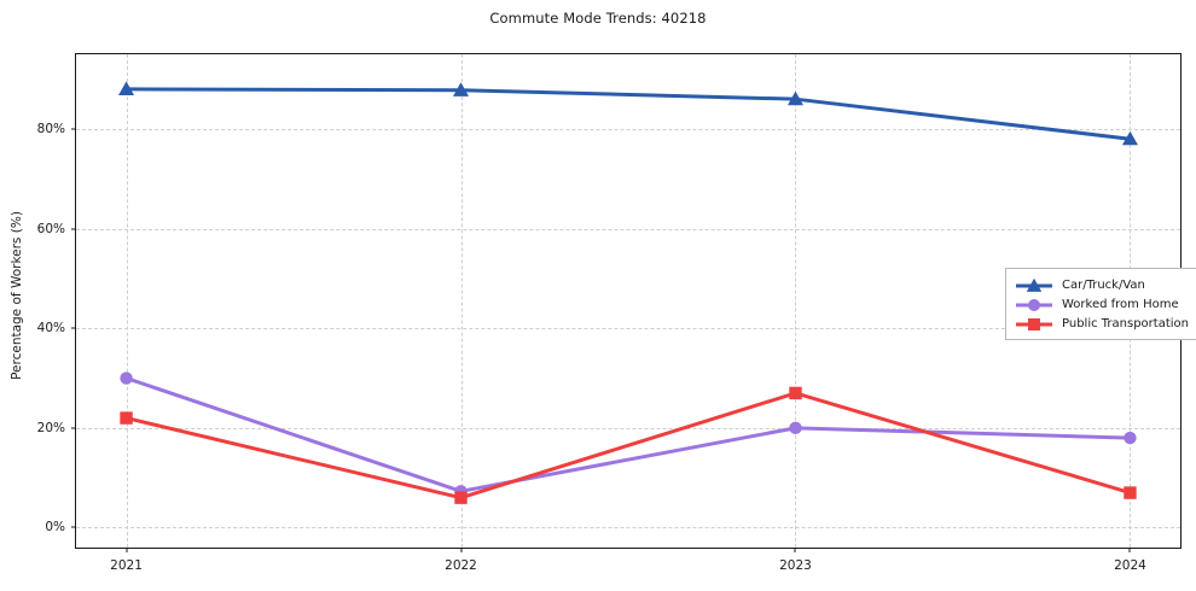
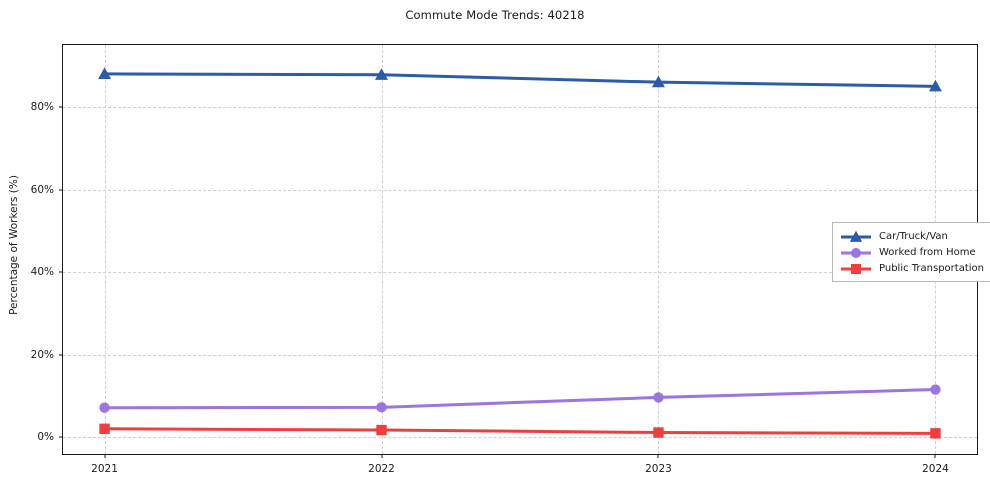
Worked from Home/2021: 30% -> 7%
Public Transportation/2021: 22% -> 2%
Public Transportation/2022: 6% -> 2%
Worked from Home/2023: 20% -> 10%
Public Transportation/2023: 27% -> 1%
Car/Truck/Van/2024: 78% -> 85%
Worked from Home/2024: 18% -> 12%
Public Transportation/2024: 7% -> 1%
